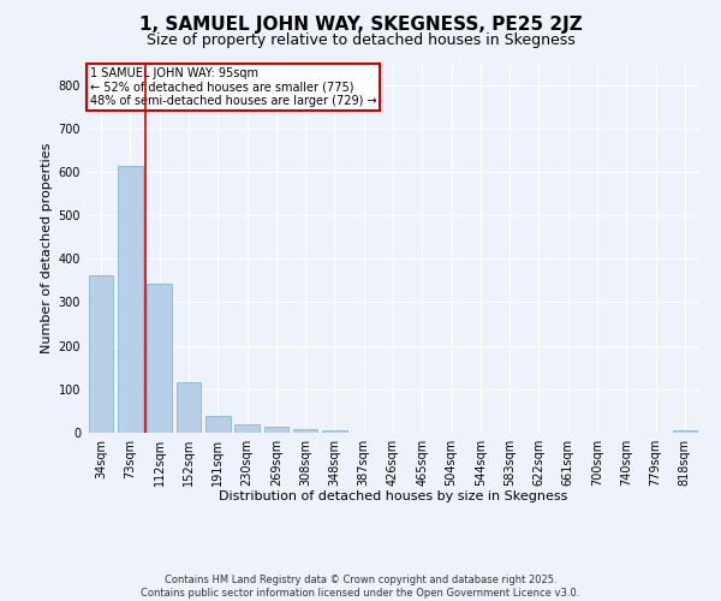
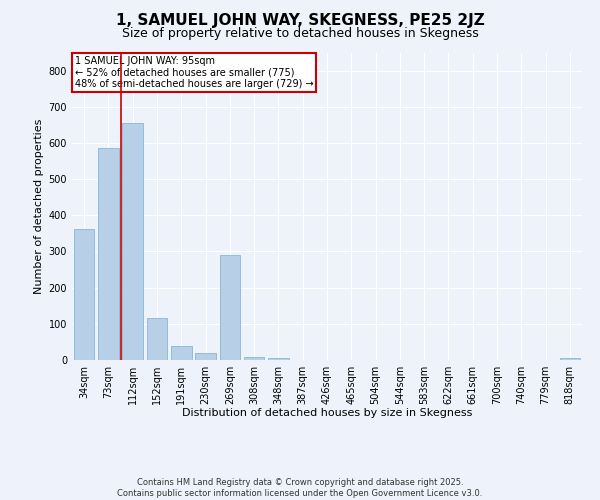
73sqm: 614 -> 585
112sqm: 343 -> 655
269sqm: 15 -> 290
